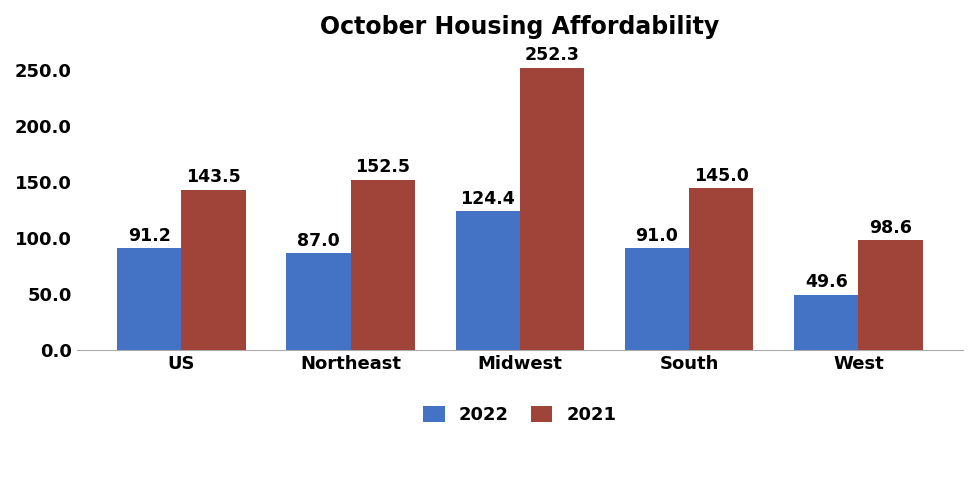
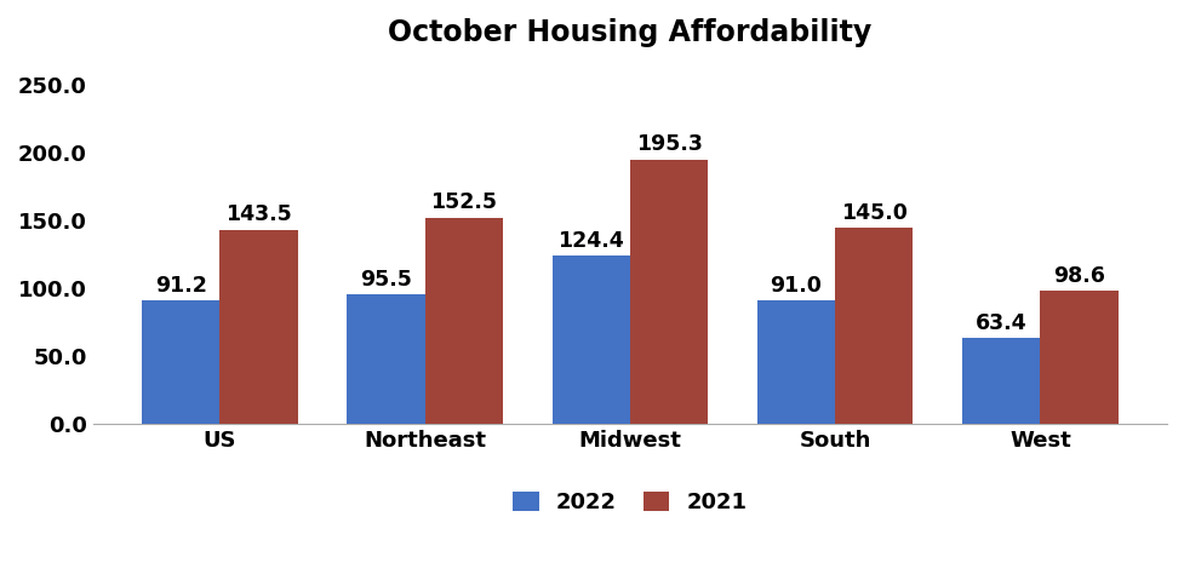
2022/Northeast: 87.0 -> 95.5
2021/Midwest: 252.3 -> 195.3
2022/West: 49.6 -> 63.4
